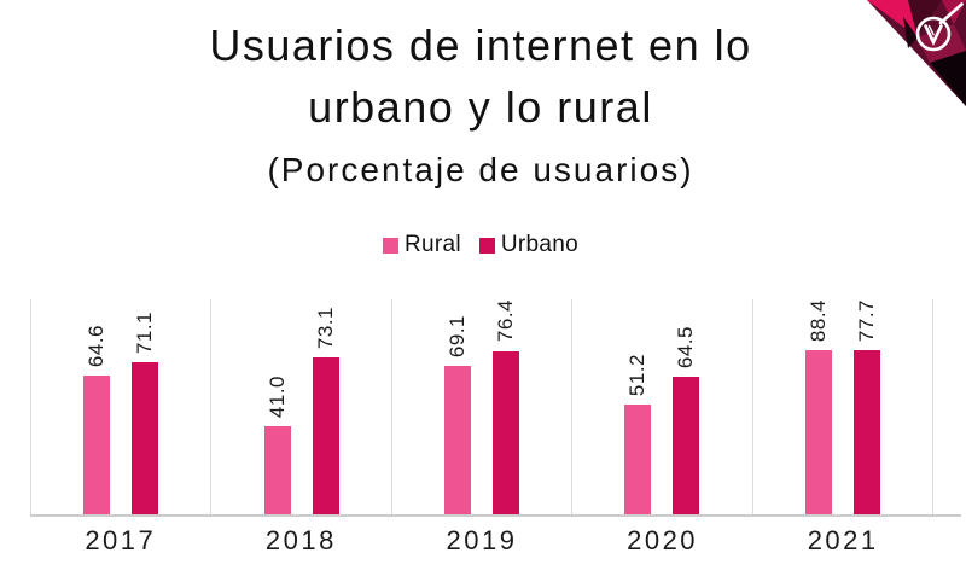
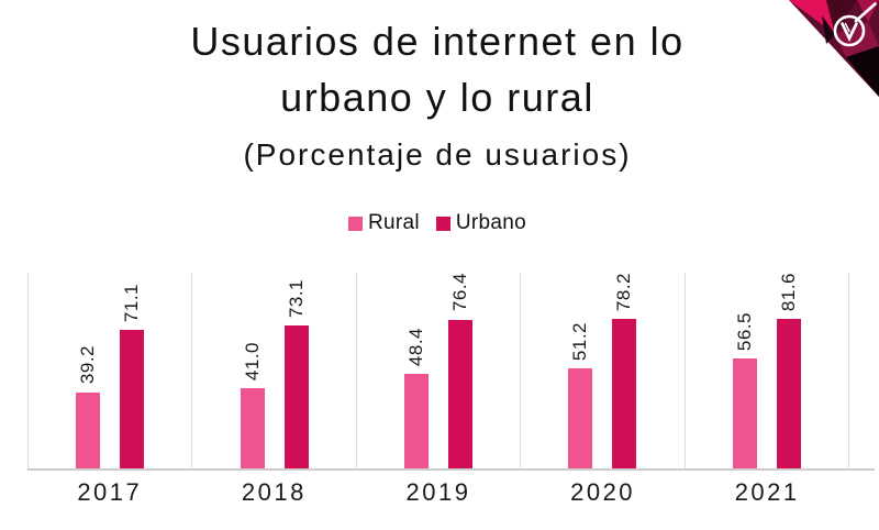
Rural/2017: 64.6 -> 39.2
Rural/2019: 69.1 -> 48.4
Urbano/2020: 64.5 -> 78.2
Rural/2021: 88.4 -> 56.5
Urbano/2021: 77.7 -> 81.6
